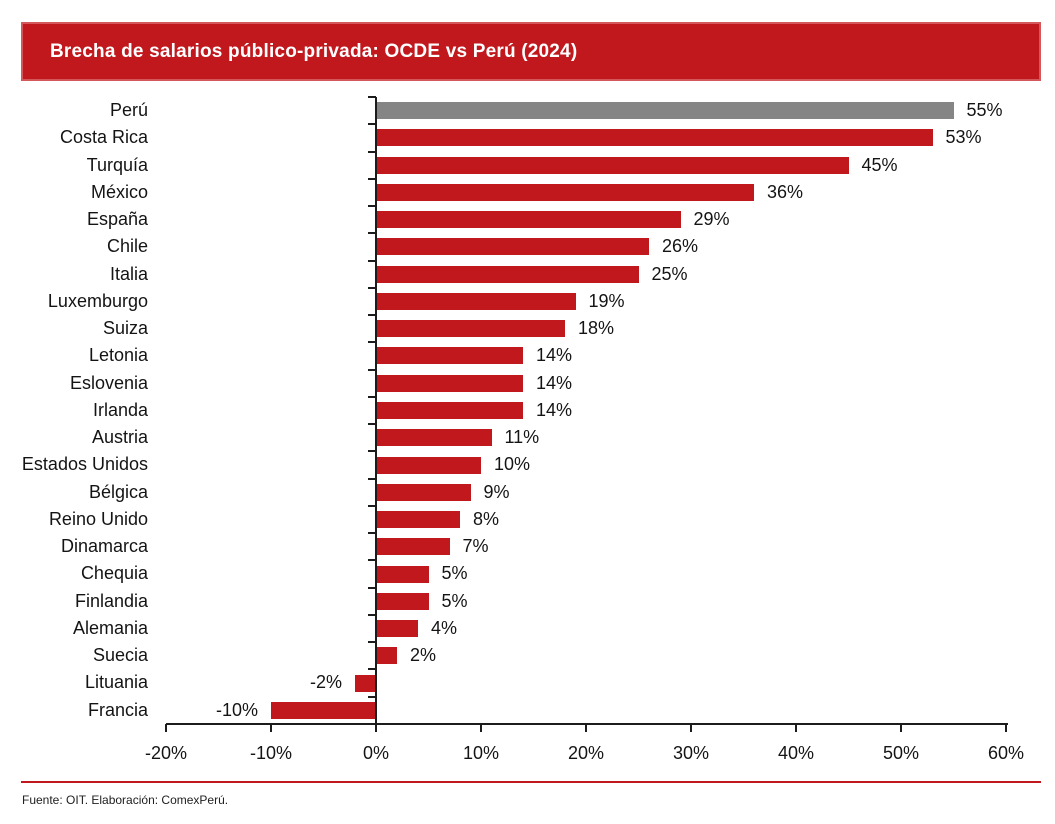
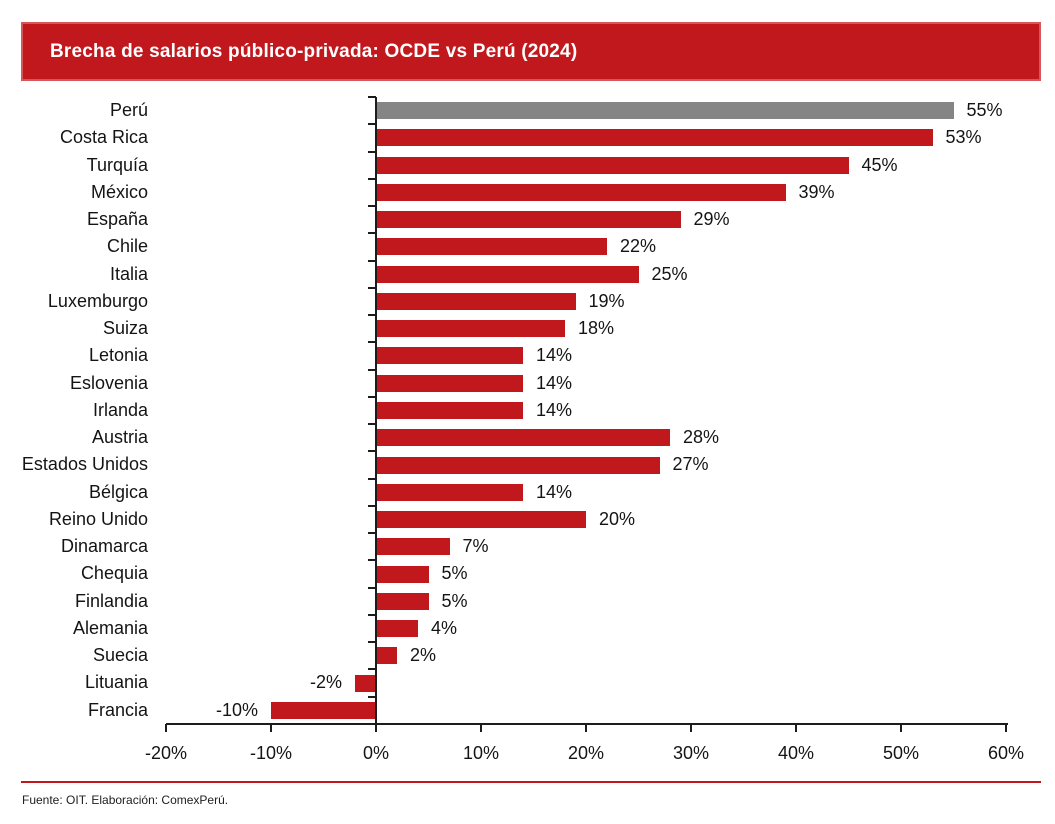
México: 36% -> 39%
Chile: 26% -> 22%
Austria: 11% -> 28%
Estados Unidos: 10% -> 27%
Bélgica: 9% -> 14%
Reino Unido: 8% -> 20%
